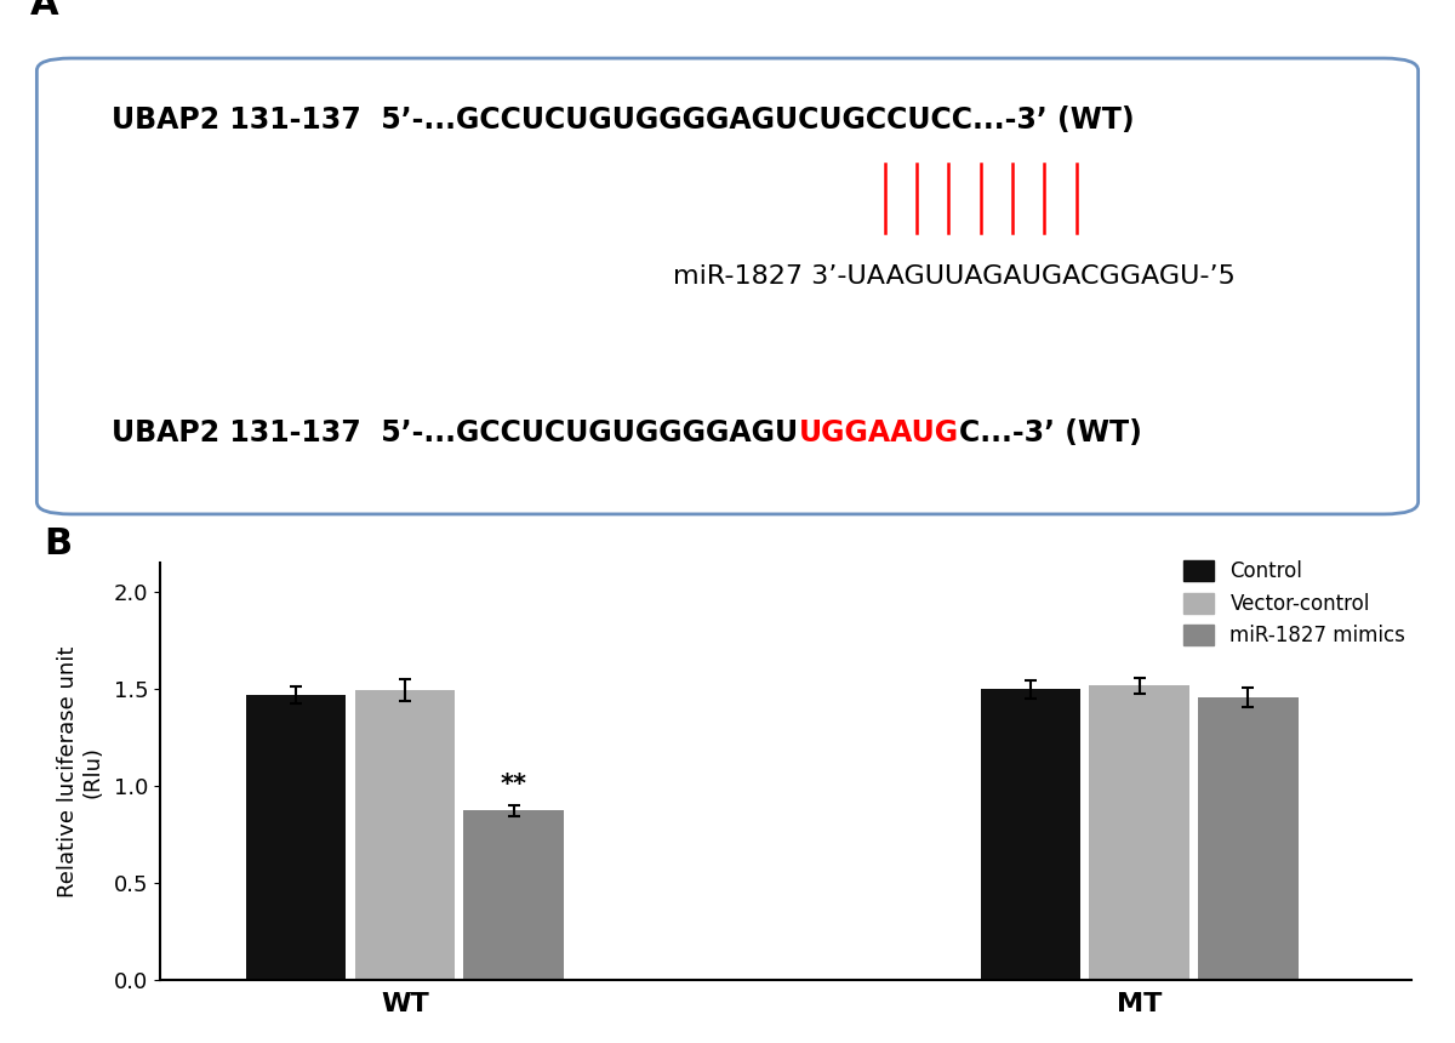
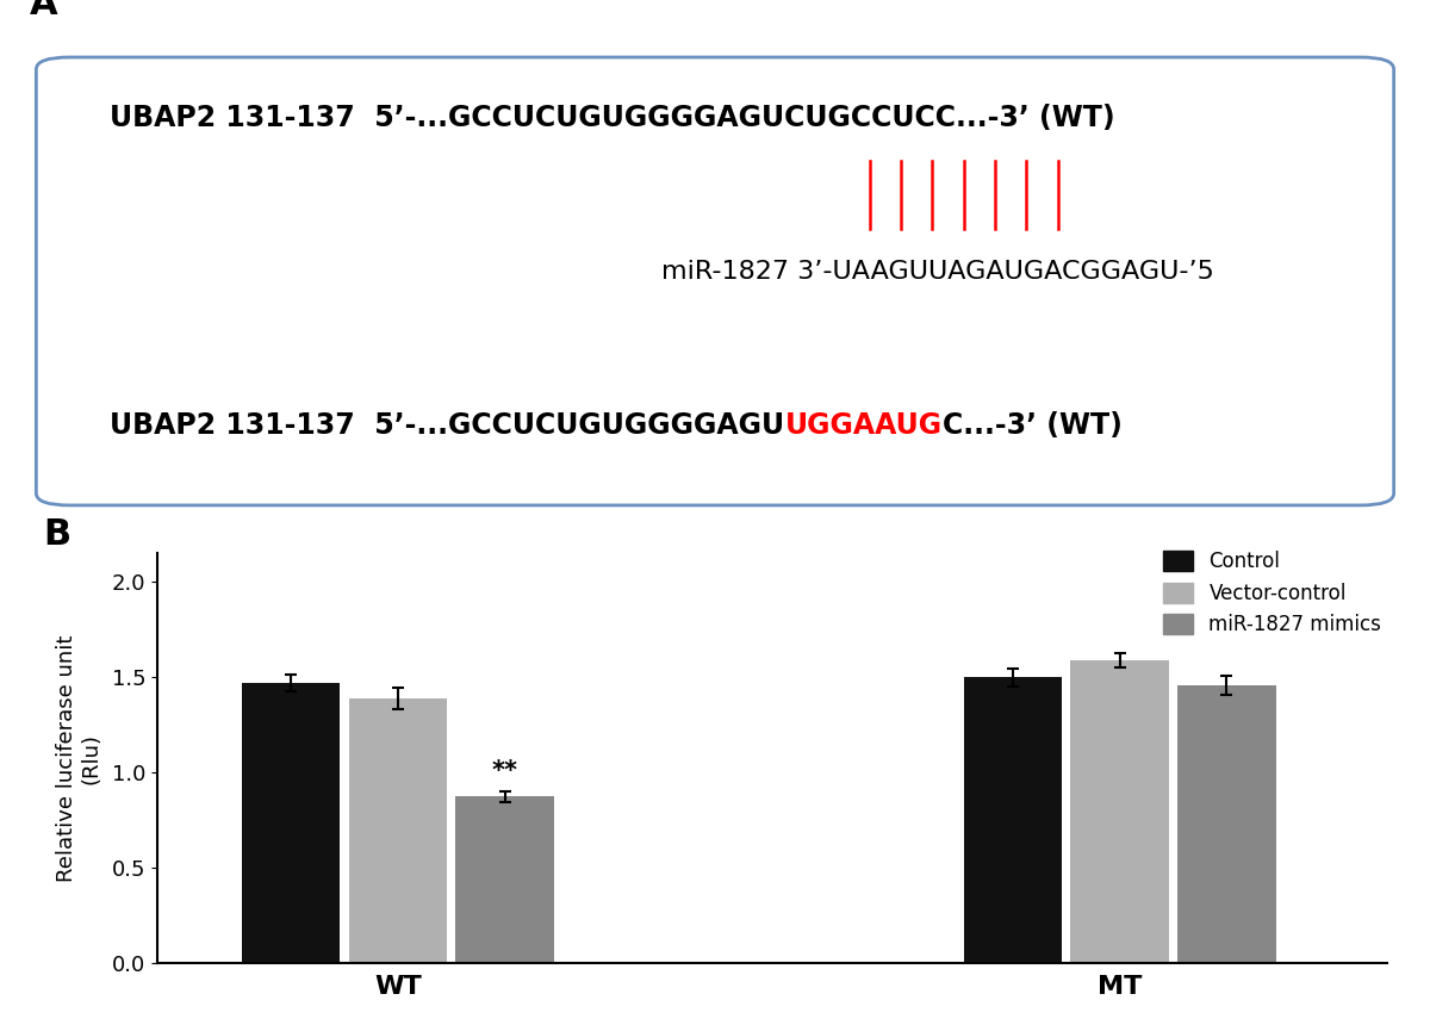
WT: 1.50 -> 1.39
MT: 1.52 -> 1.59
